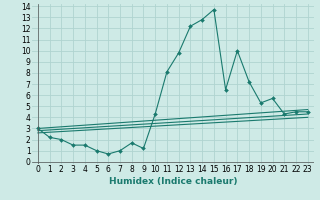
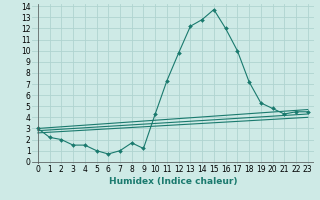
11: 8.1 -> 7.3
16: 6.5 -> 12.0
20: 5.7 -> 4.8
